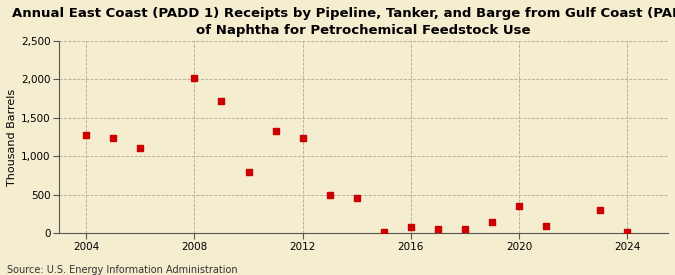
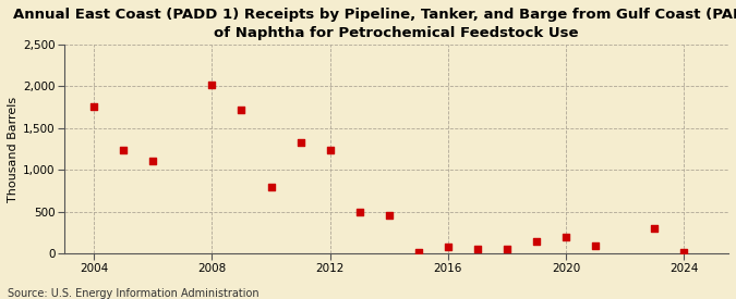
2004: 1,280 -> 1,760
2020: 360 -> 200
